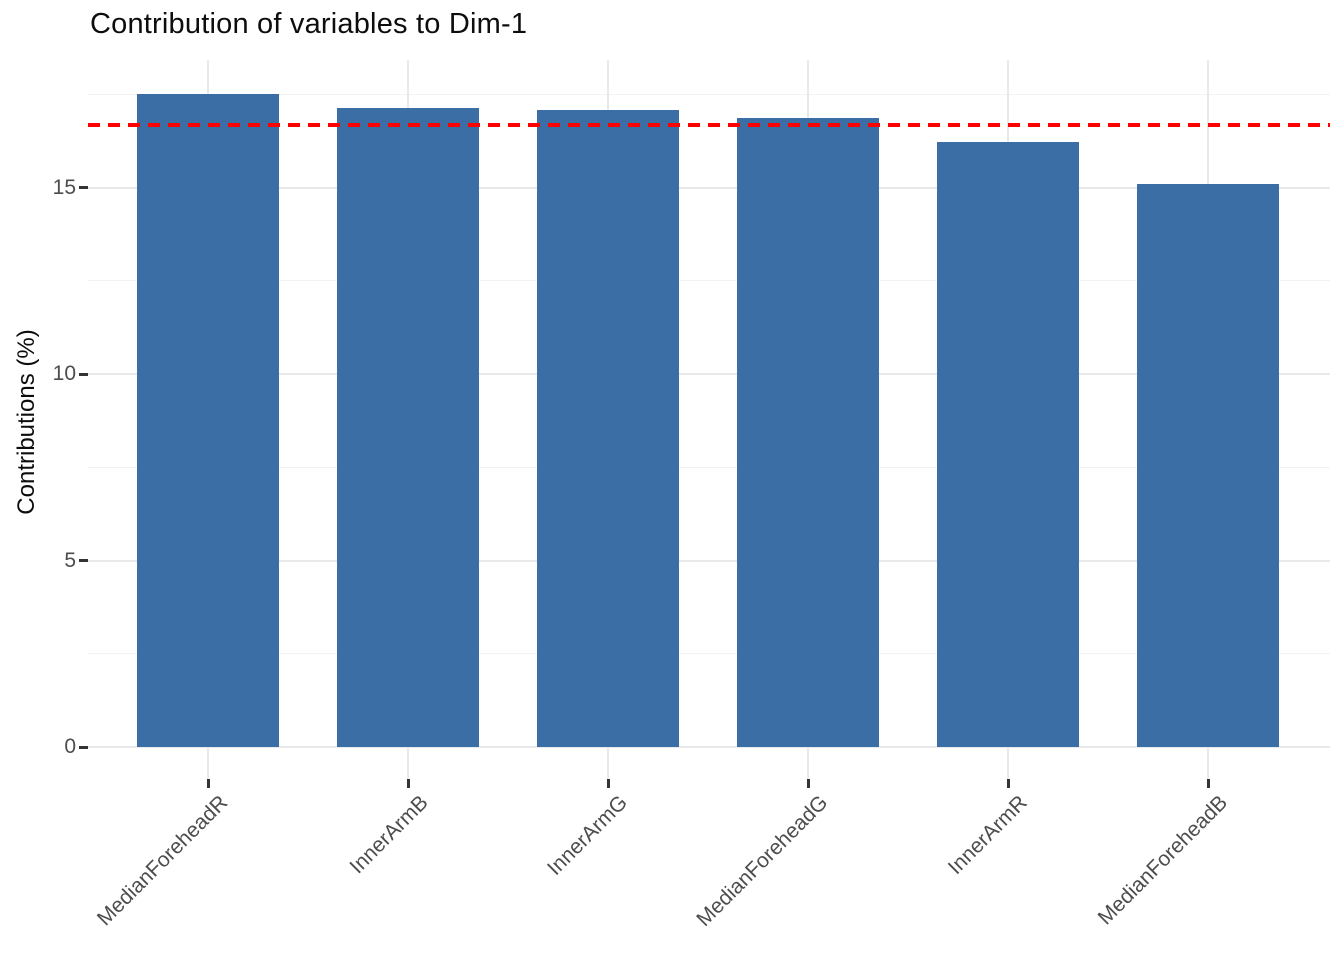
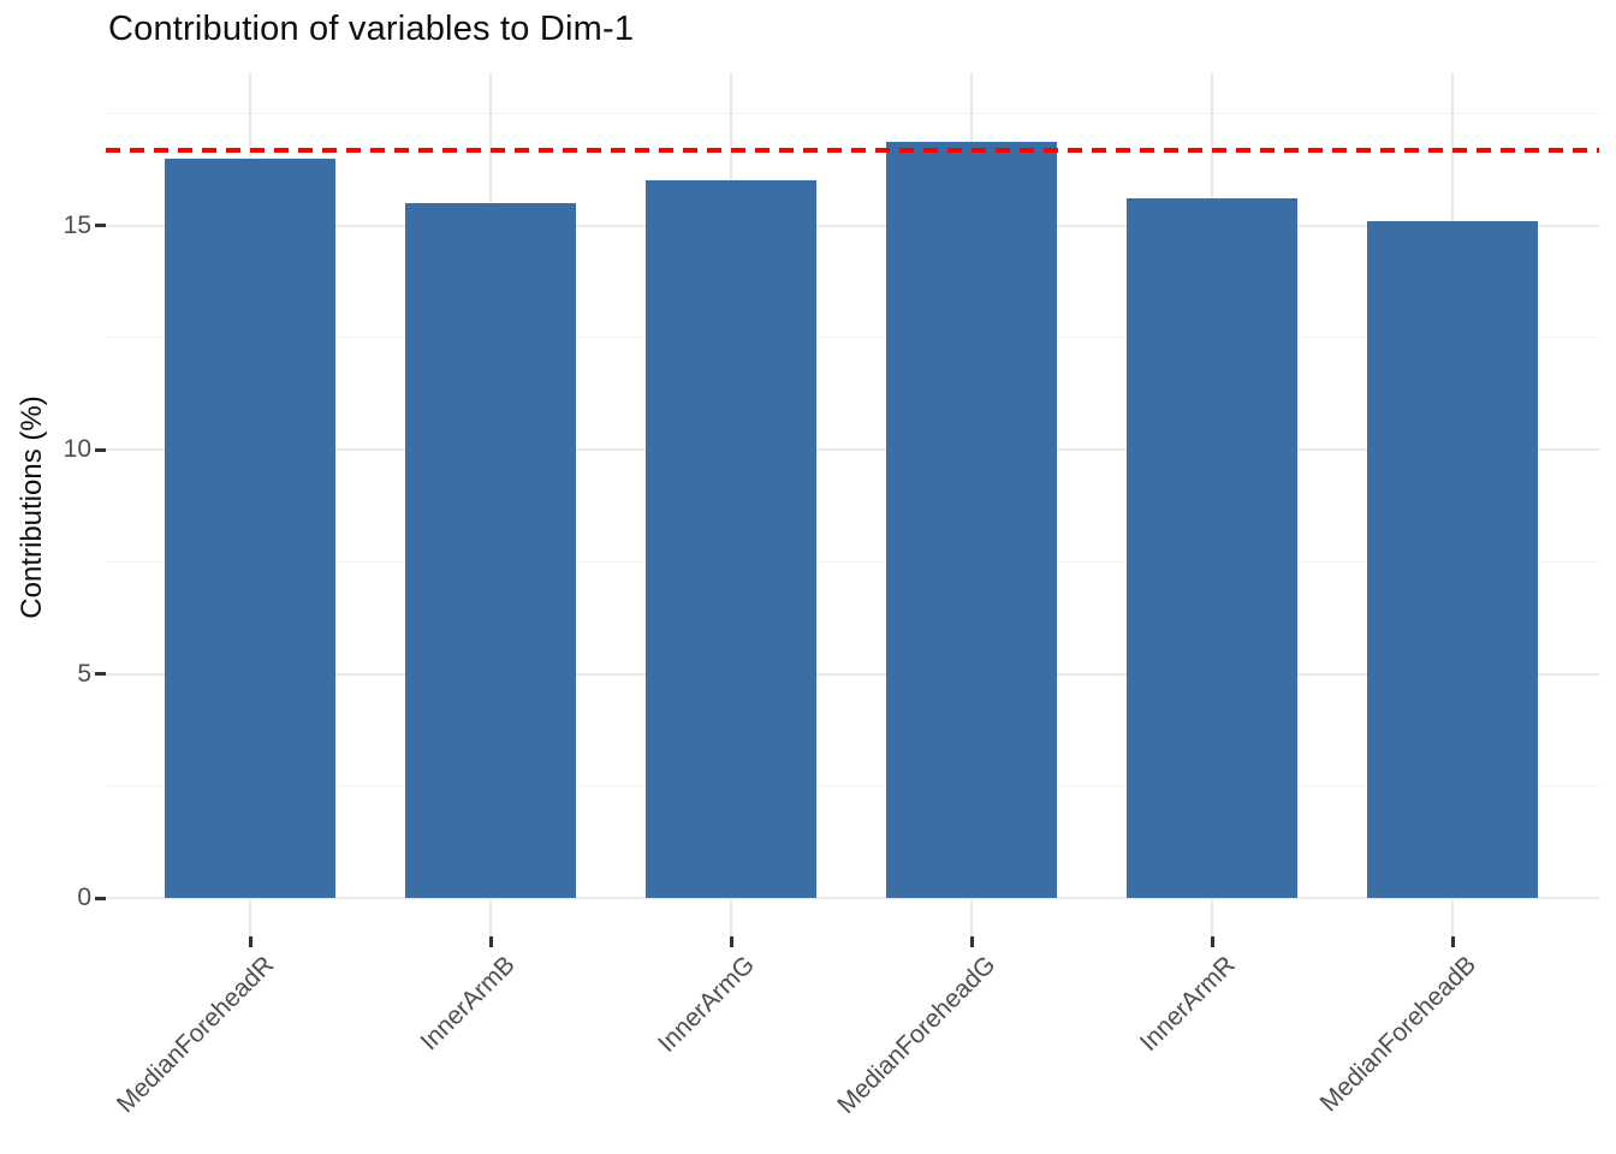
MedianForeheadR: 17.5 -> 16.5
InnerArmB: 17.1 -> 15.5
InnerArmG: 17.1 -> 16.0
InnerArmR: 16.2 -> 15.6
